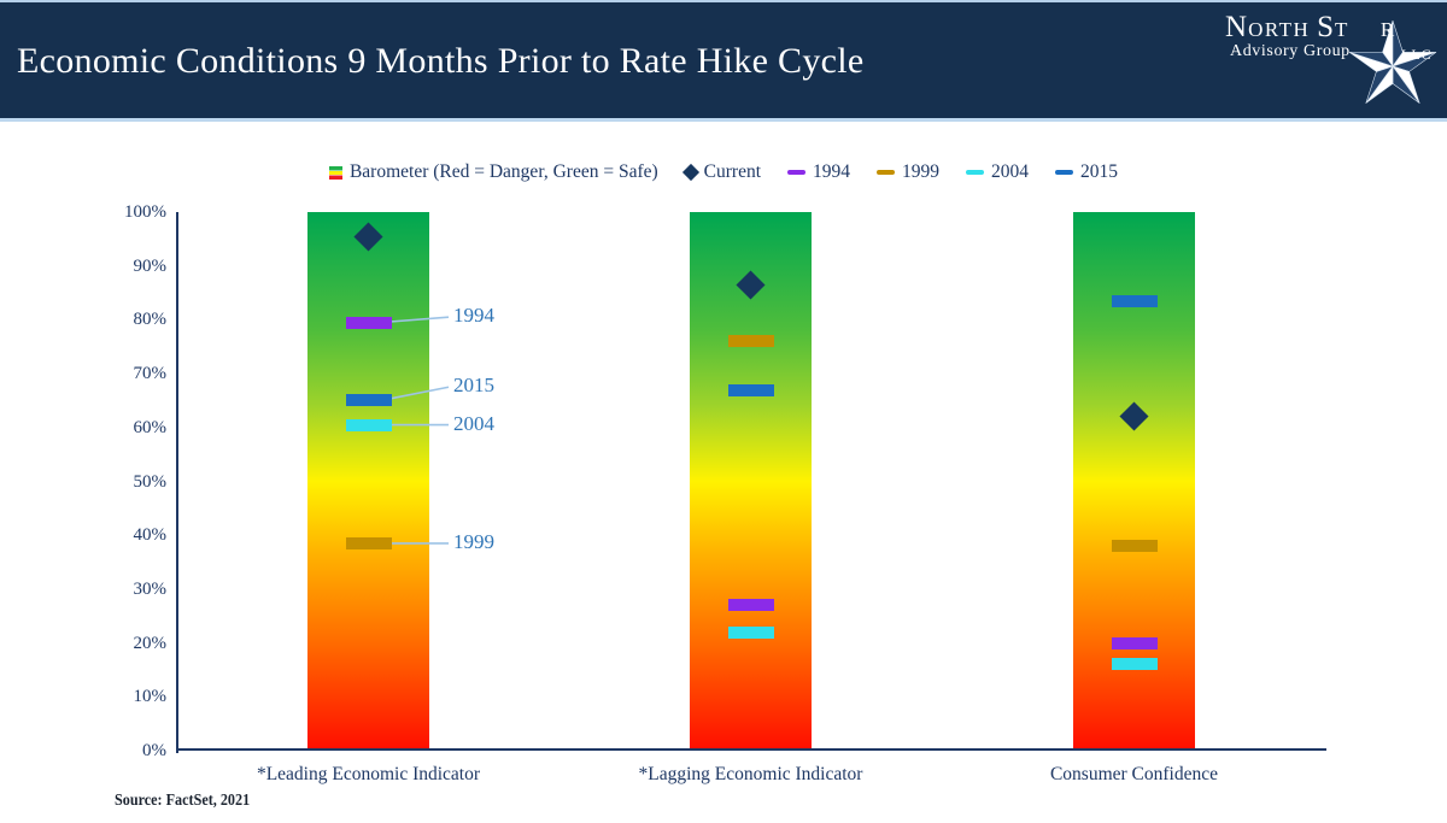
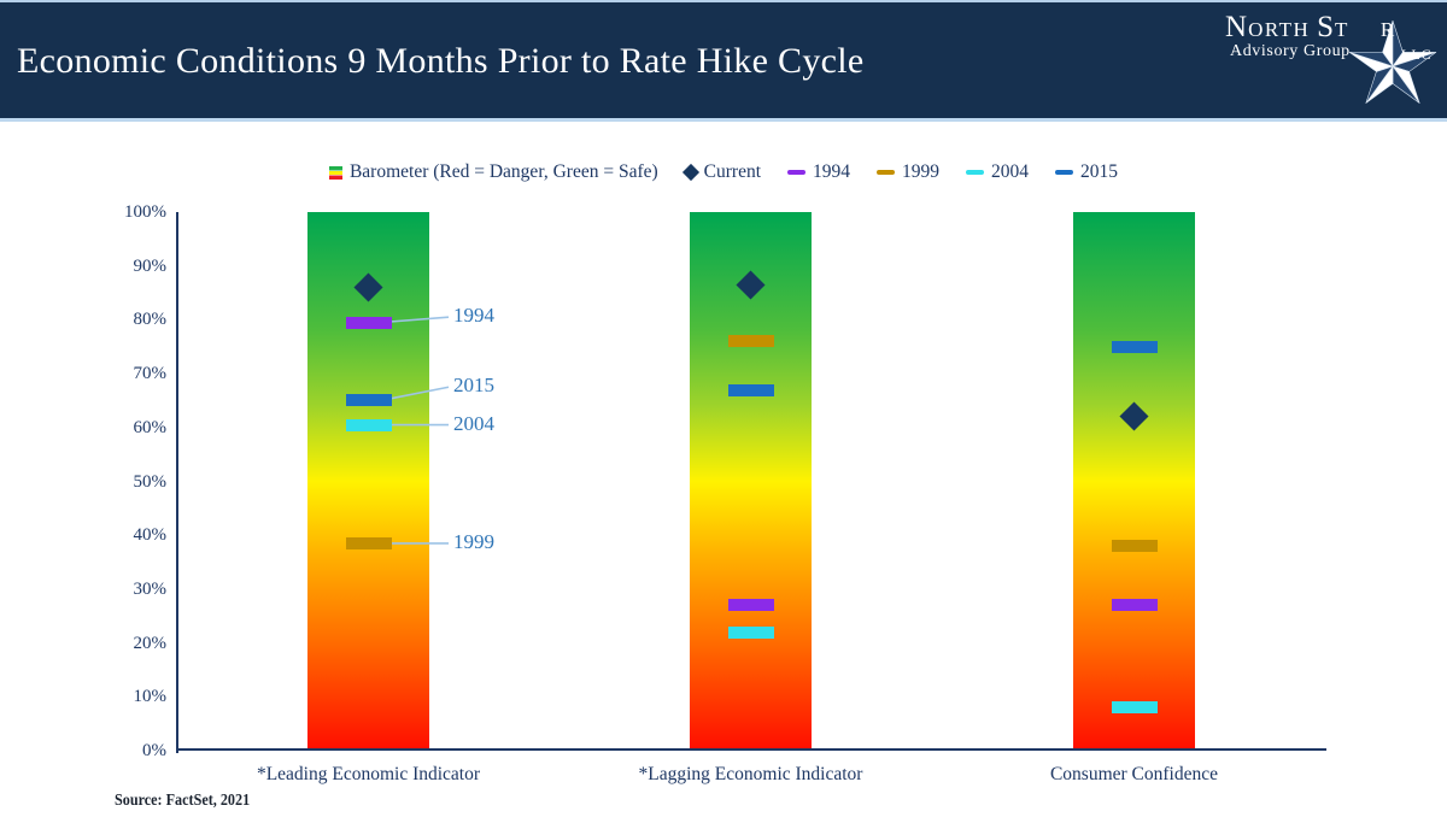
Current/*Leading Economic Indicator: 96% -> 86%
1994/Consumer Confidence: 20% -> 27%
2004/Consumer Confidence: 16% -> 8%
2015/Consumer Confidence: 84% -> 75%
